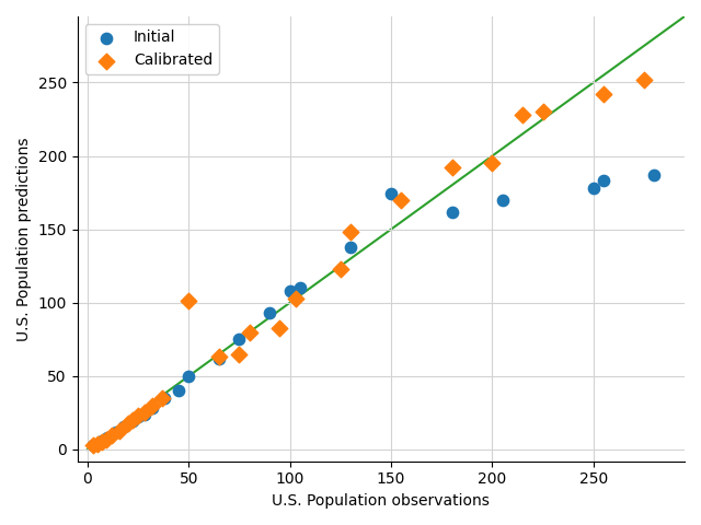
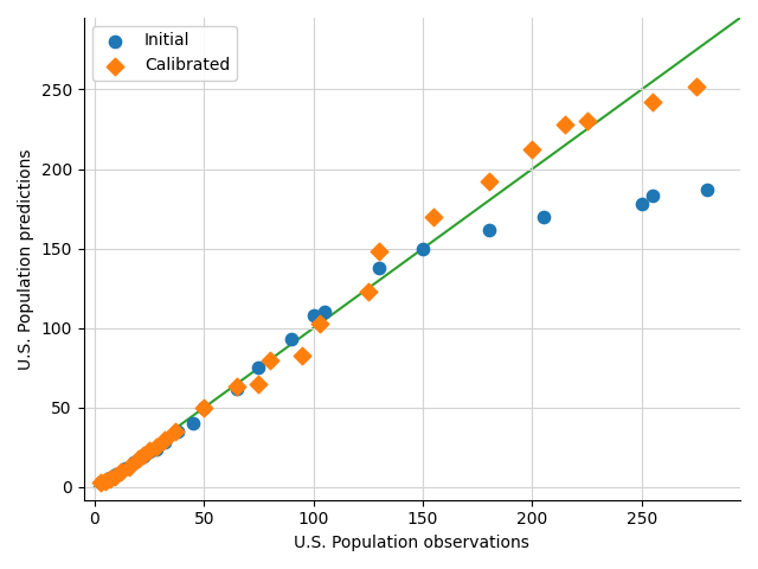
Calibrated/50: 101 -> 50
Initial/150: 174 -> 150
Calibrated/200: 195 -> 212
